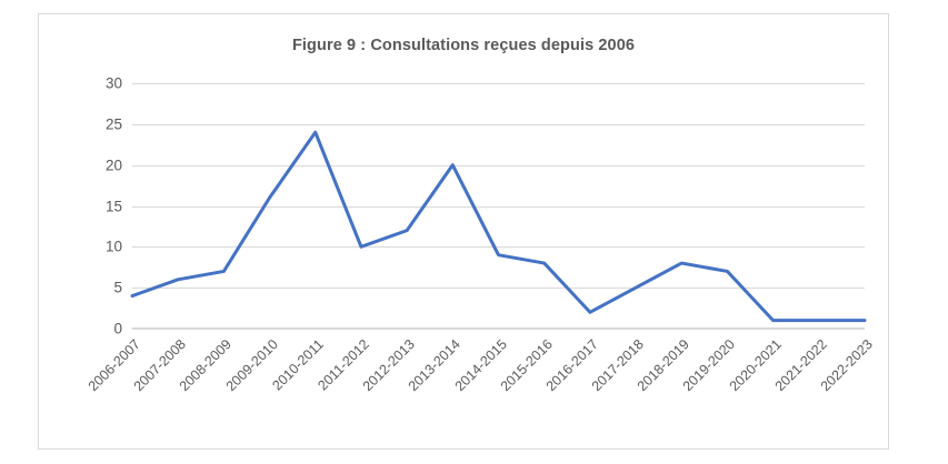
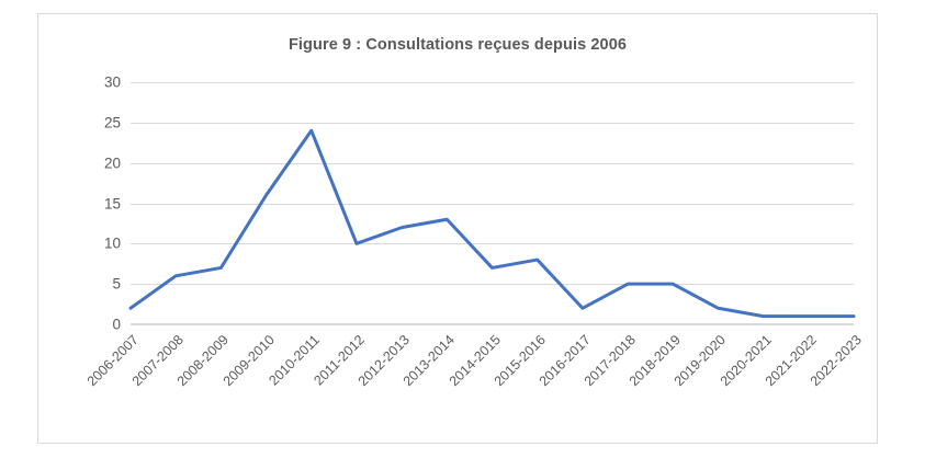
2006-2007: 4 -> 2
2013-2014: 20 -> 13
2014-2015: 9 -> 7
2018-2019: 8 -> 5
2019-2020: 7 -> 2
